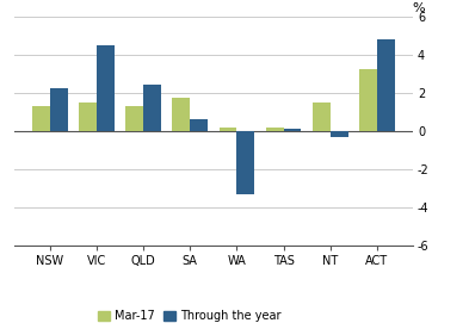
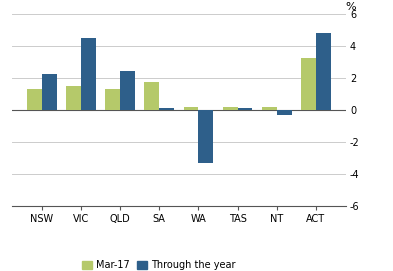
Through the year/SA: 0.6 -> 0.1
Mar-17/NT: 1.5 -> 0.2
